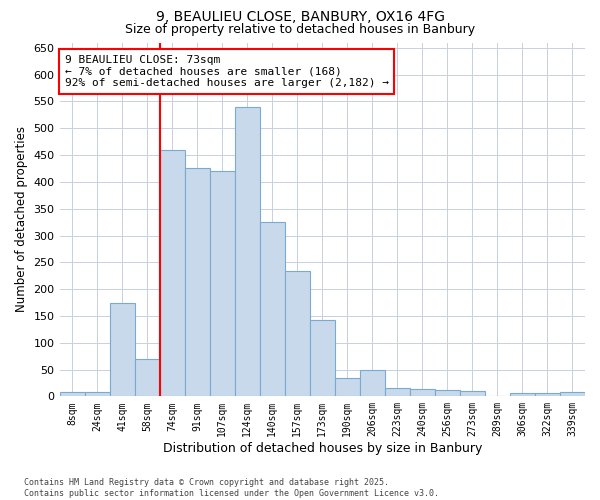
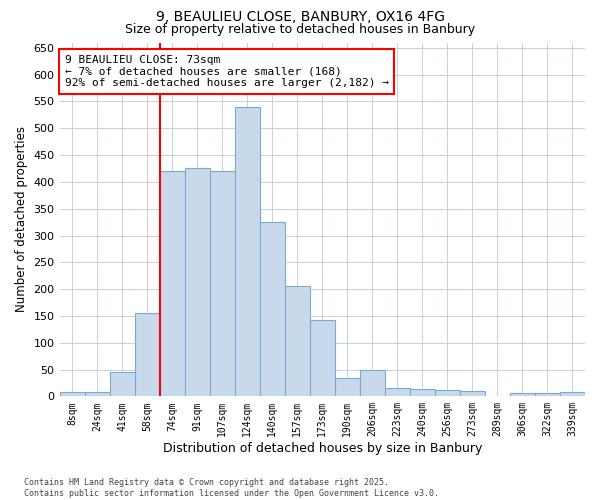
41sqm: 174 -> 45
58sqm: 70 -> 155
74sqm: 460 -> 420
157sqm: 234 -> 205
